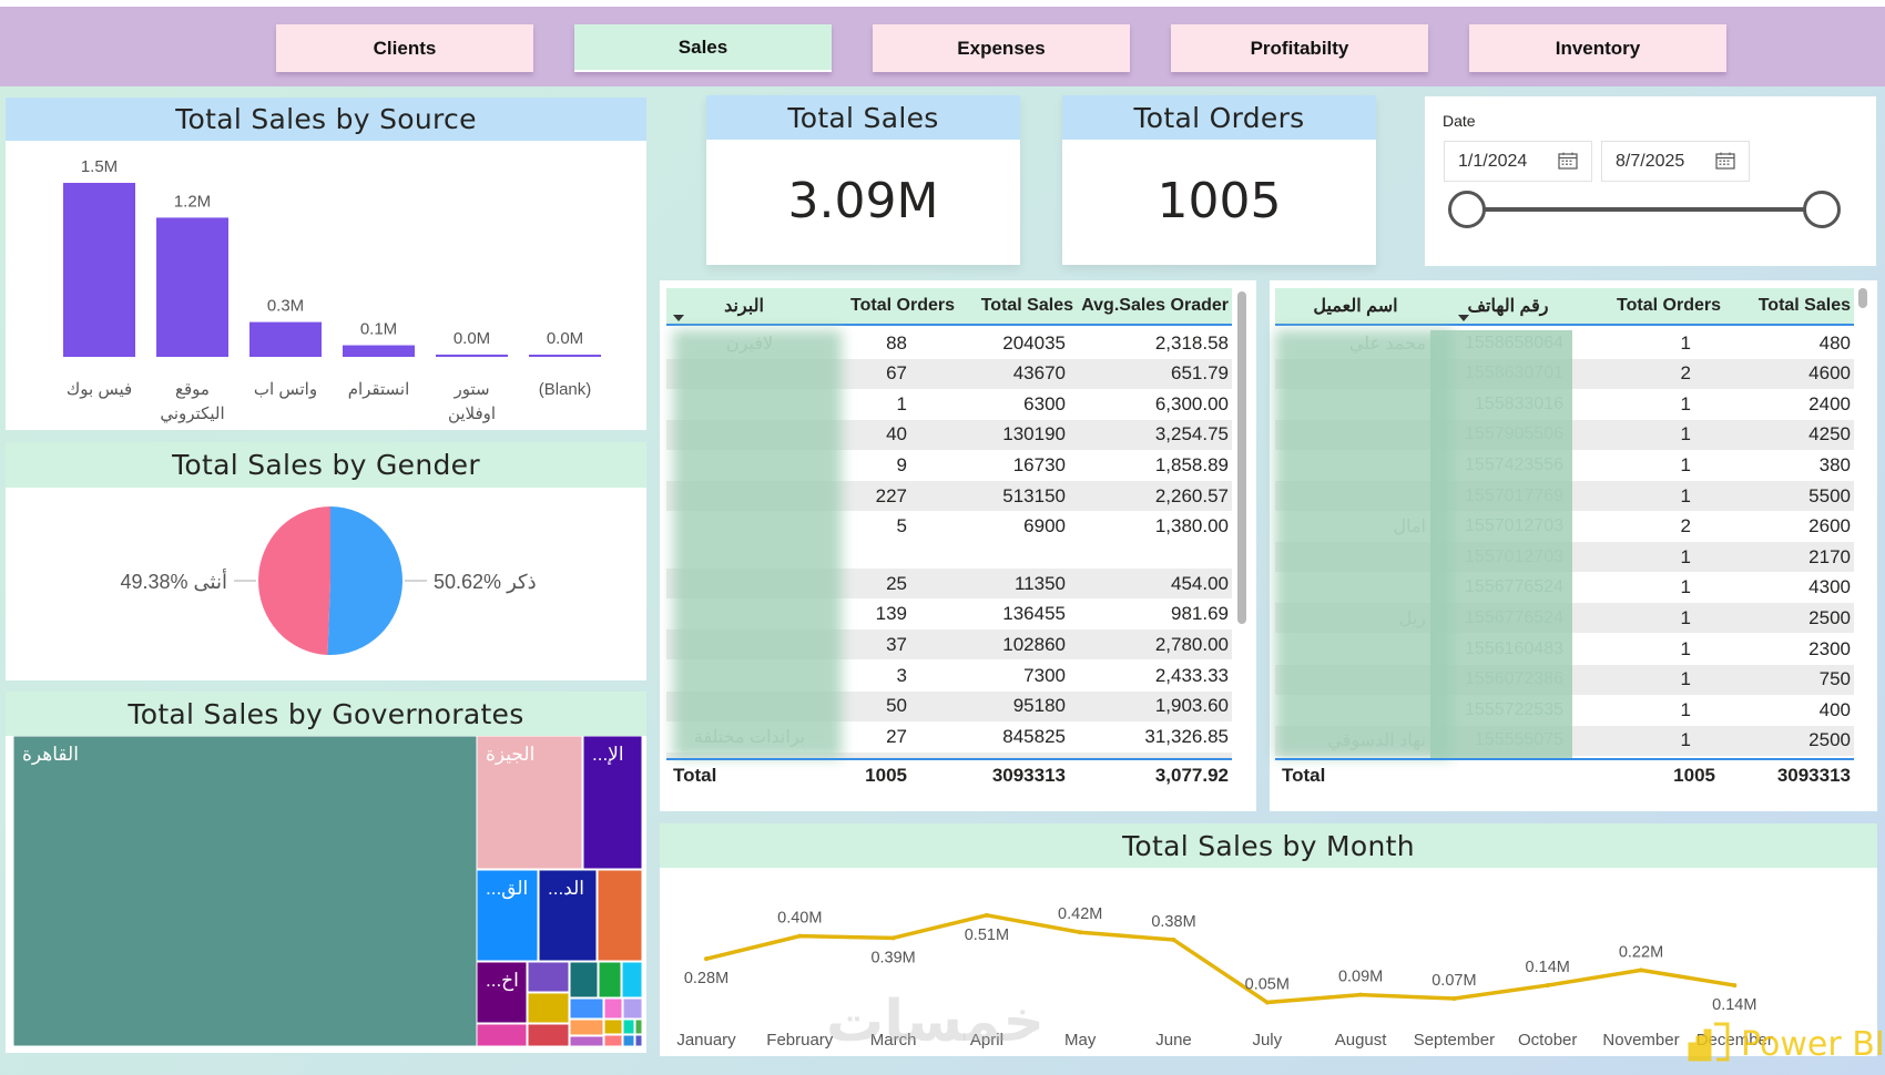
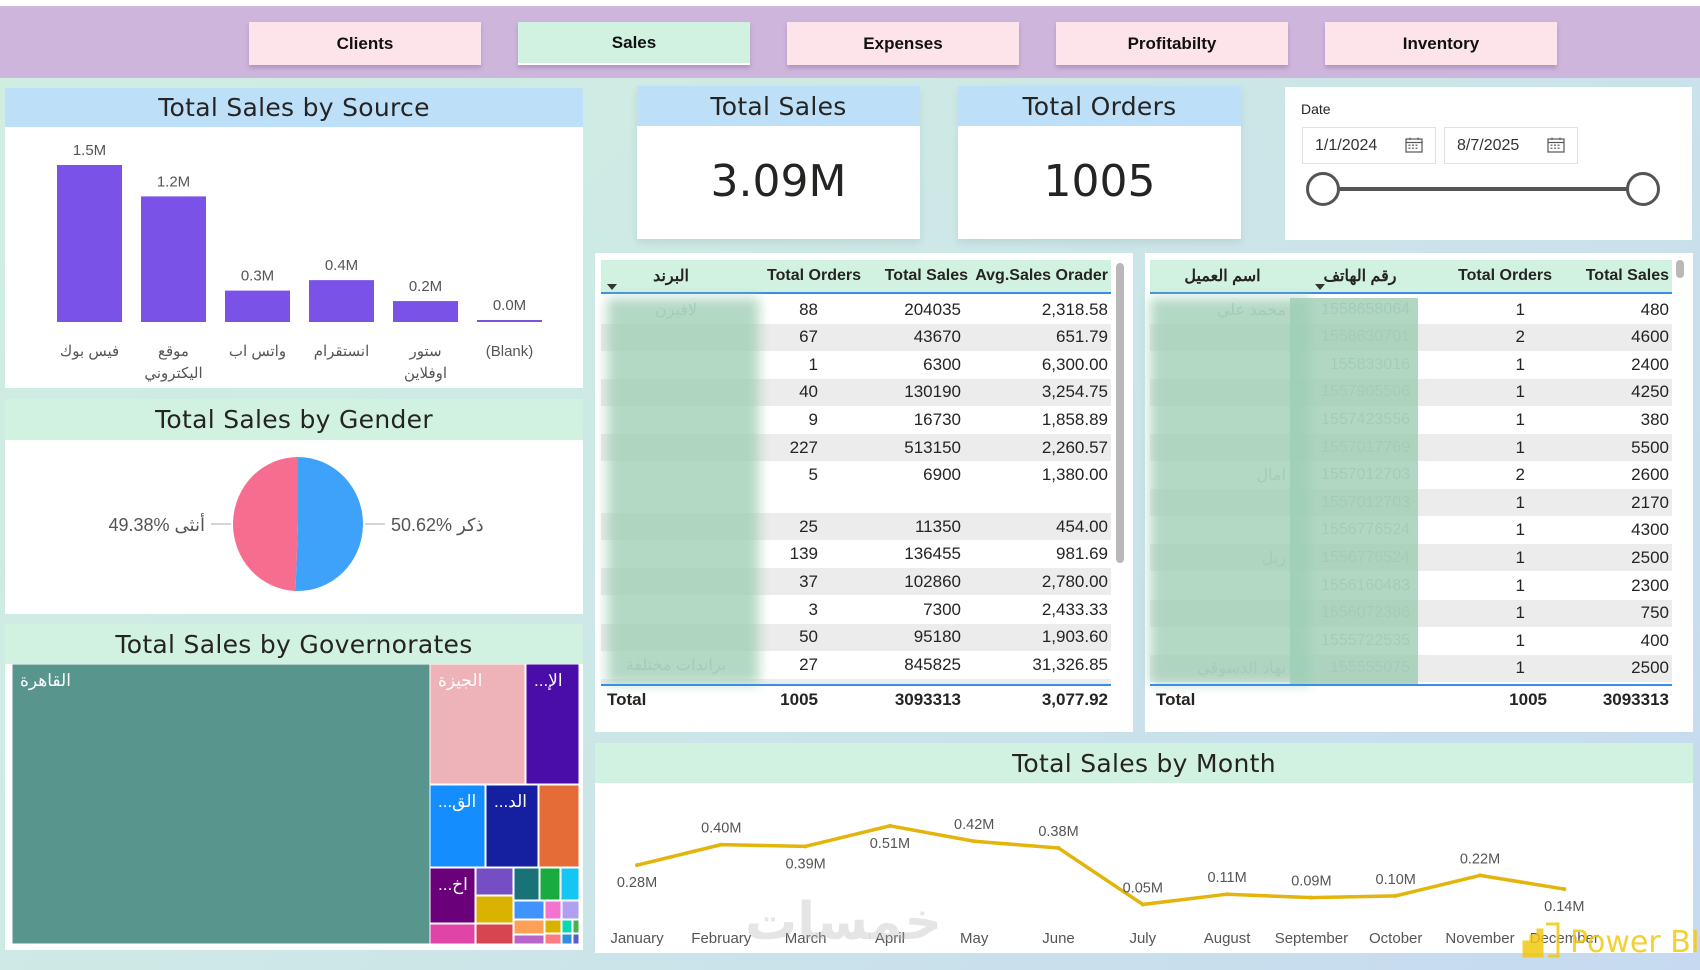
Total Sales by Source/انستقرام: 0.1M -> 0.4M
Total Sales by Source/ستور اوفلاين: 0.0M -> 0.2M
Total Sales by Month/August: 0.09M -> 0.11M
Total Sales by Month/September: 0.07M -> 0.09M
Total Sales by Month/October: 0.14M -> 0.10M
